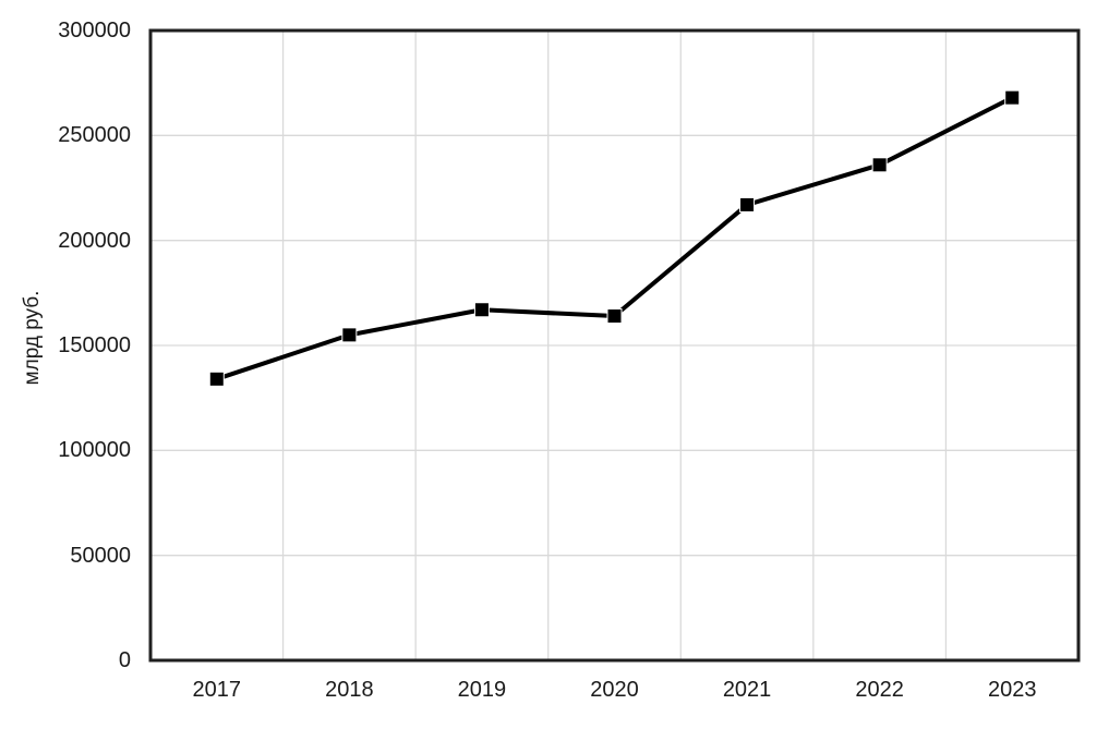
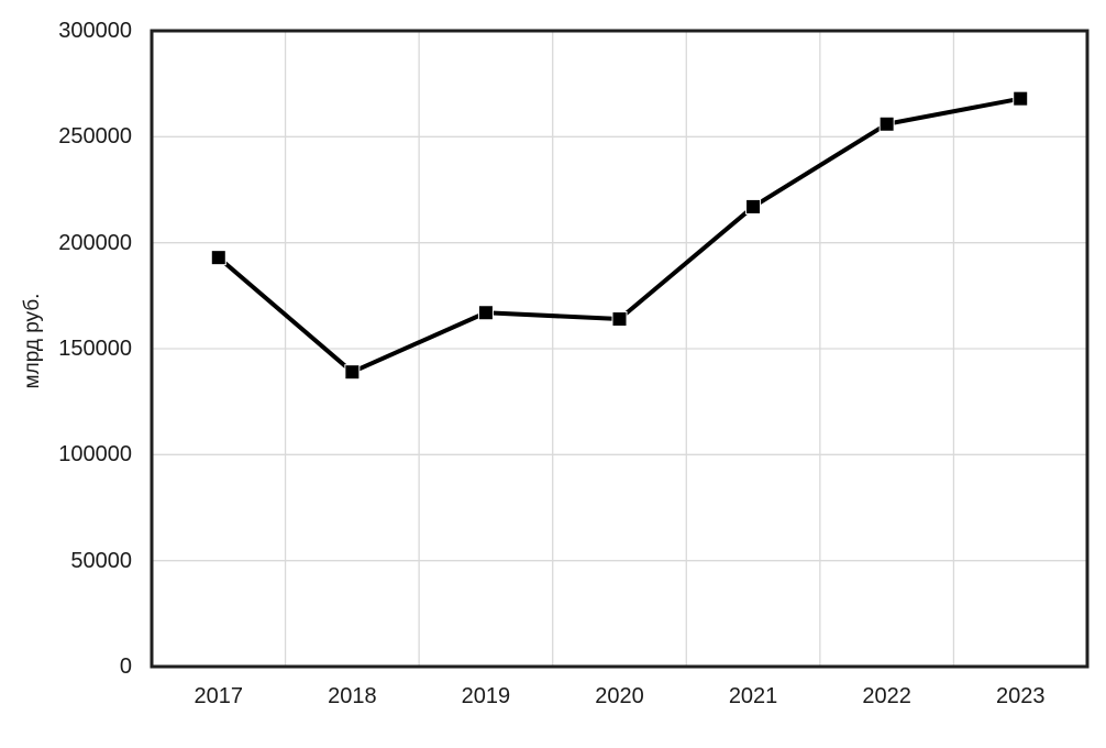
2017: 134000 -> 193000
2018: 155000 -> 139000
2022: 236000 -> 256000
